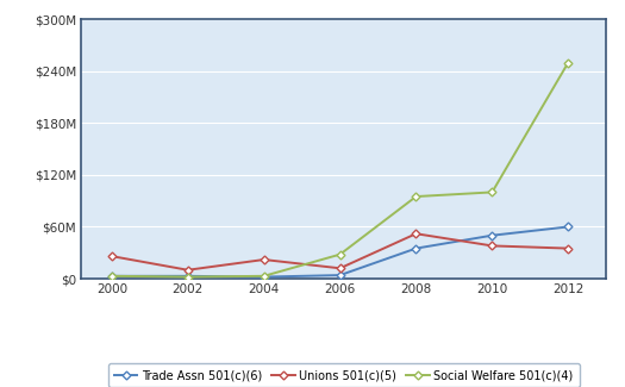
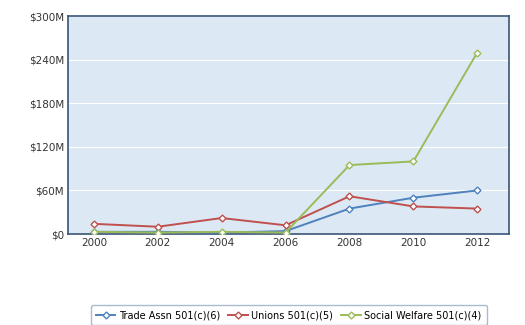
Unions 501(c)(5)/2000: $26M -> $14M
Social Welfare 501(c)(4)/2006: $28M -> $2M
